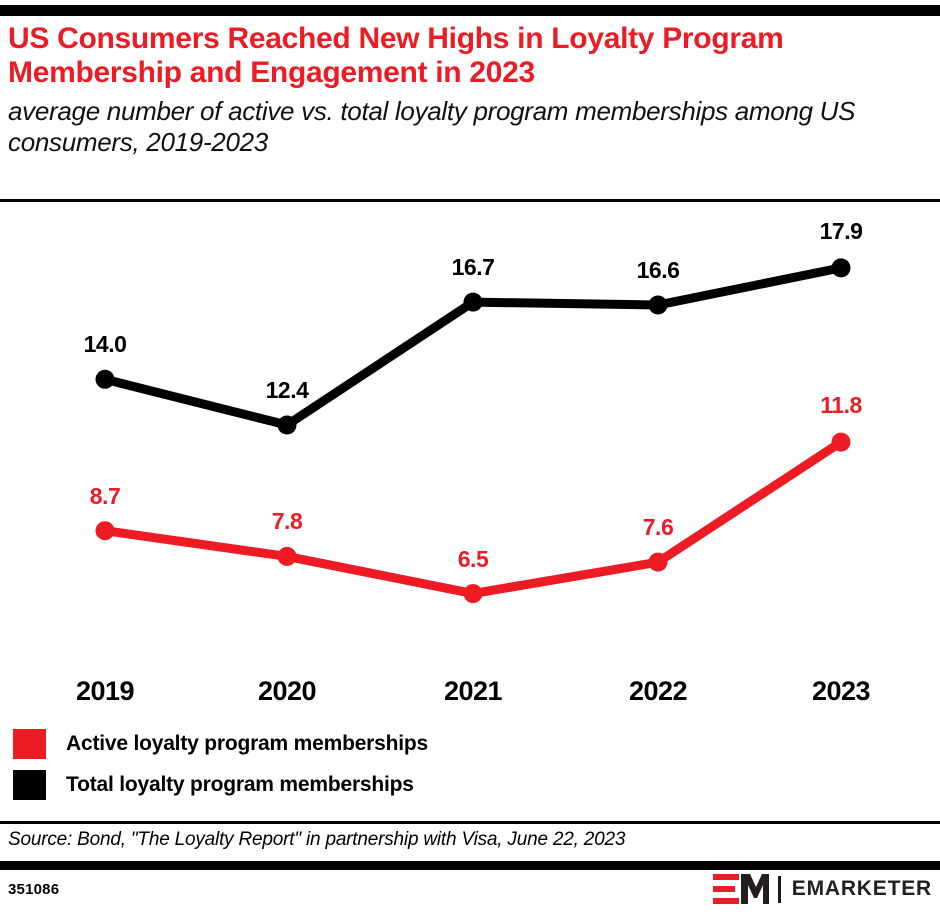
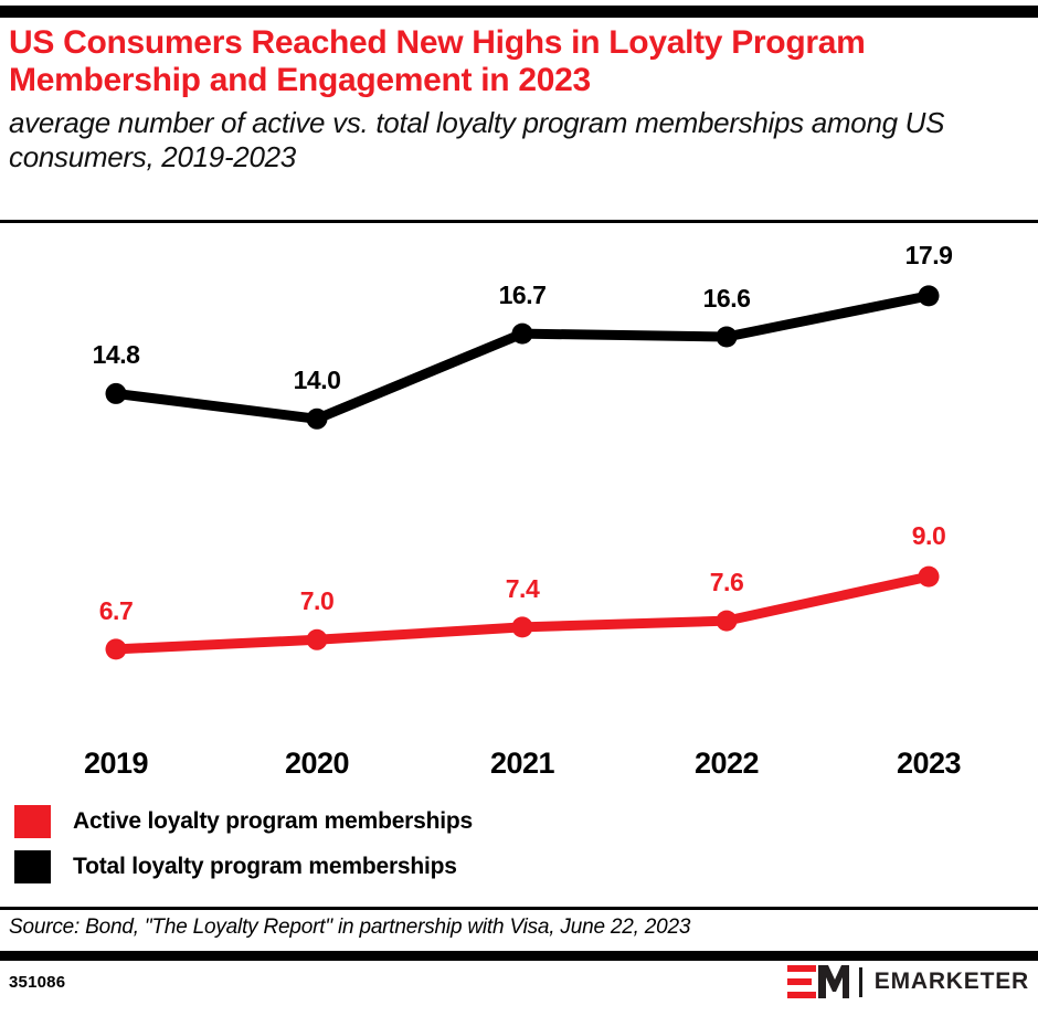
Total loyalty program memberships/2019: 14.0 -> 14.8
Active loyalty program memberships/2019: 8.7 -> 6.7
Total loyalty program memberships/2020: 12.4 -> 14.0
Active loyalty program memberships/2020: 7.8 -> 7.0
Active loyalty program memberships/2021: 6.5 -> 7.4
Active loyalty program memberships/2023: 11.8 -> 9.0
